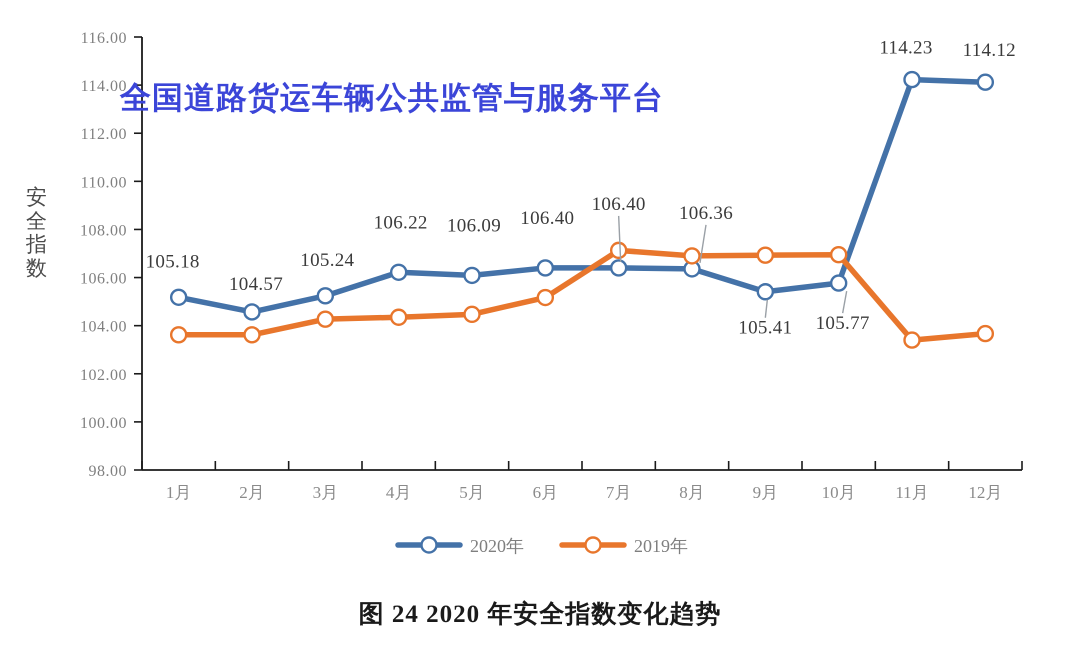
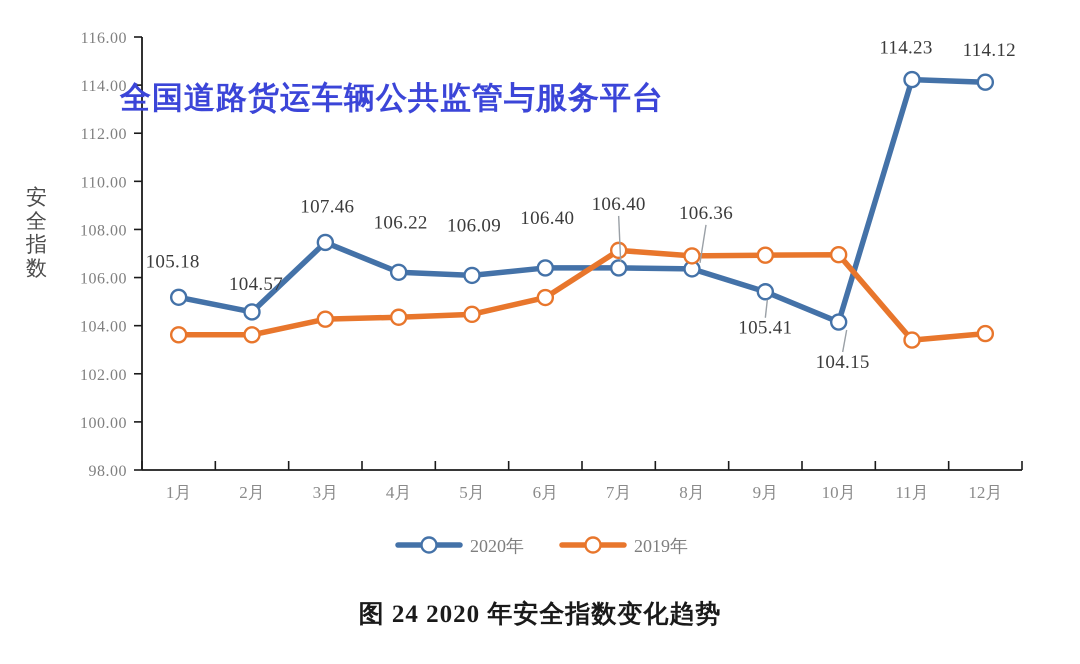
2020年/3月: 105.24 -> 107.46
2020年/10月: 105.77 -> 104.15
